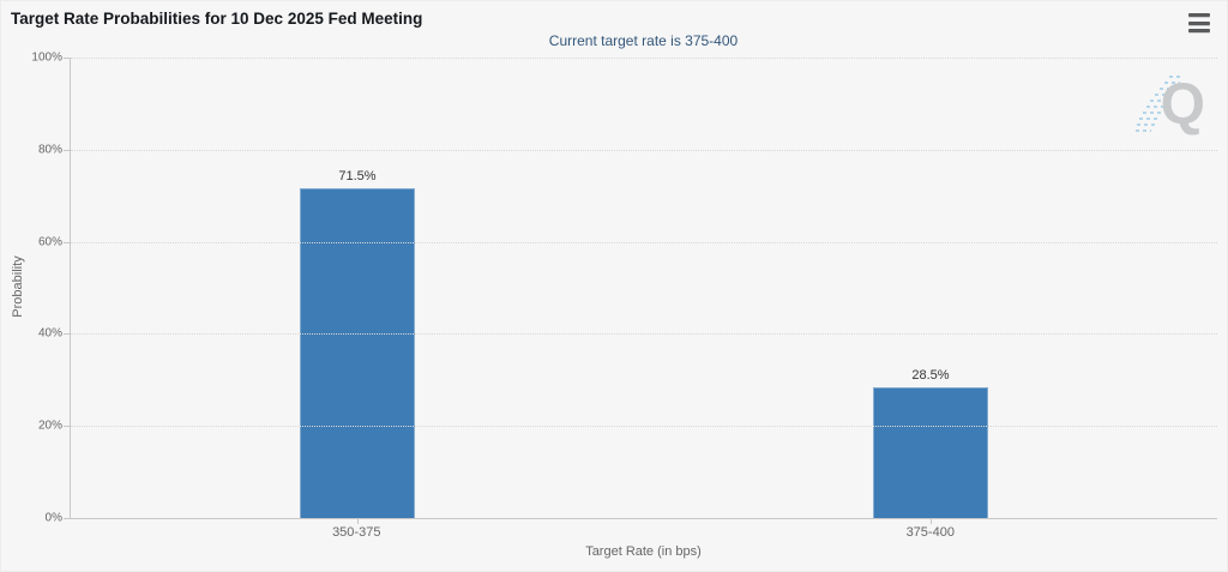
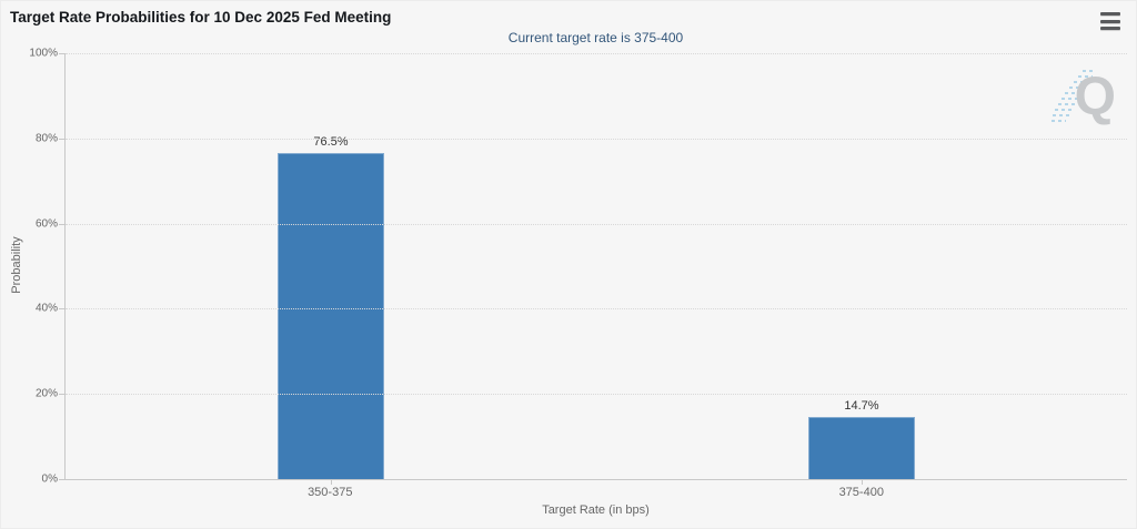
350-375: 71.5% -> 76.5%
375-400: 28.5% -> 14.7%
